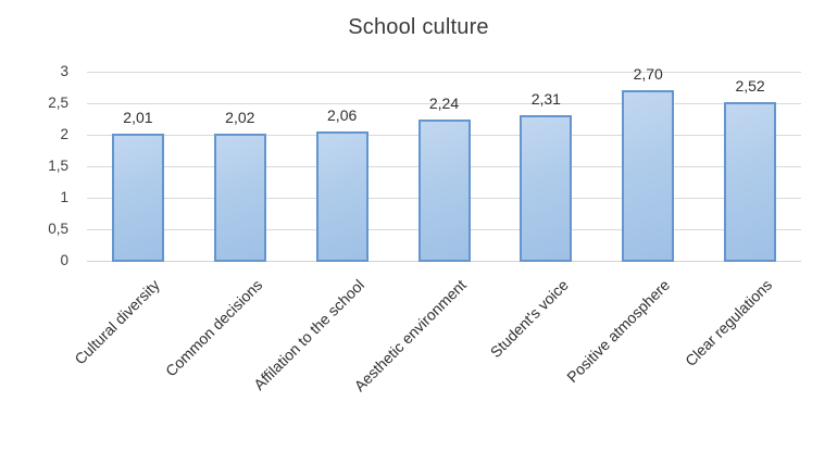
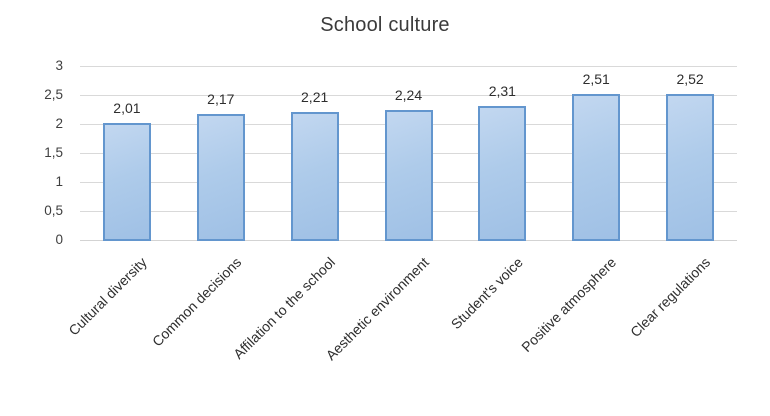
Common decisions: 2,02 -> 2,17
Affilation to the school: 2,06 -> 2,21
Positive atmosphere: 2,70 -> 2,51
